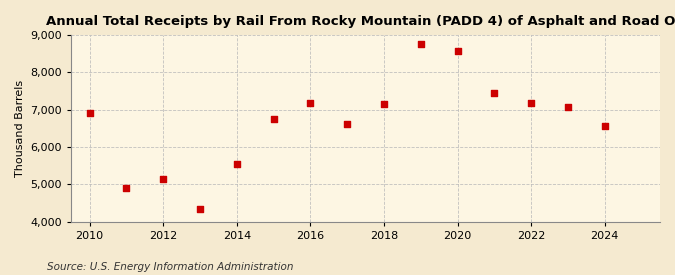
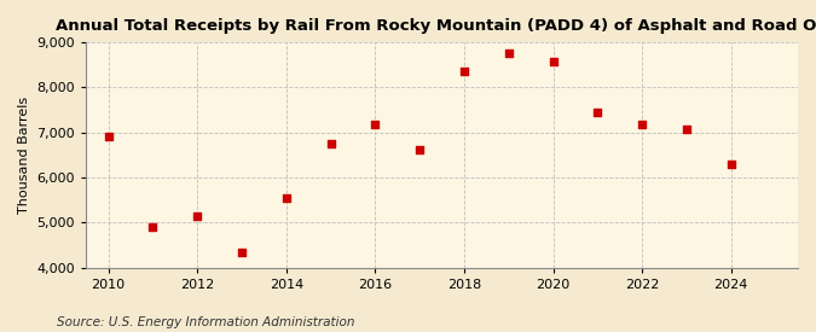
2018: 7,150 -> 8,350
2024: 6,550 -> 6,300
